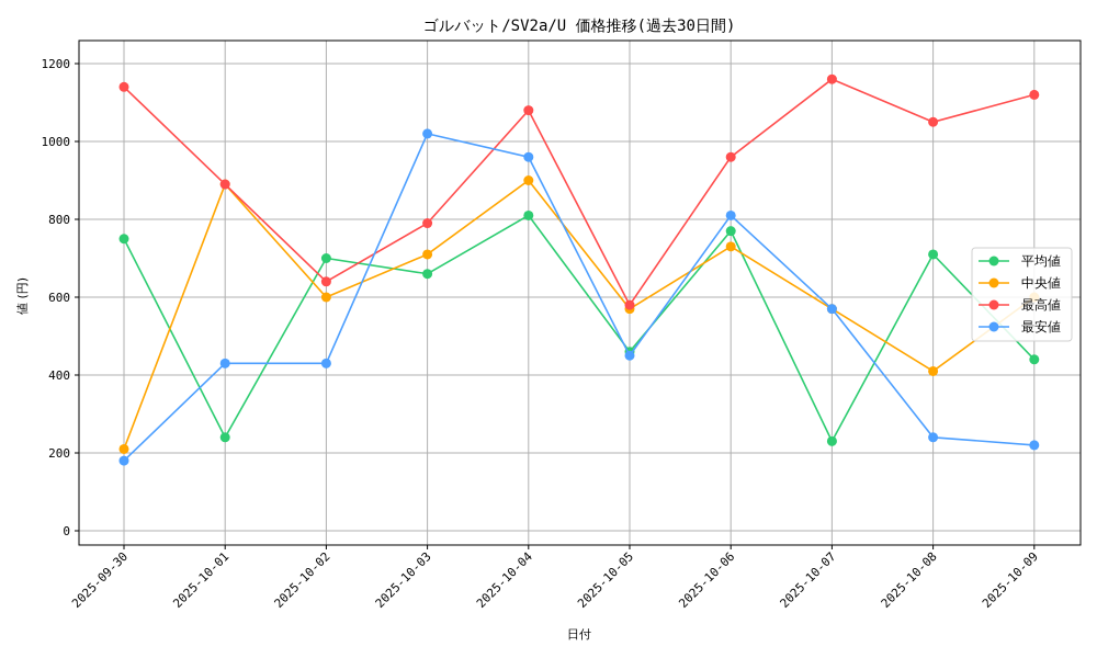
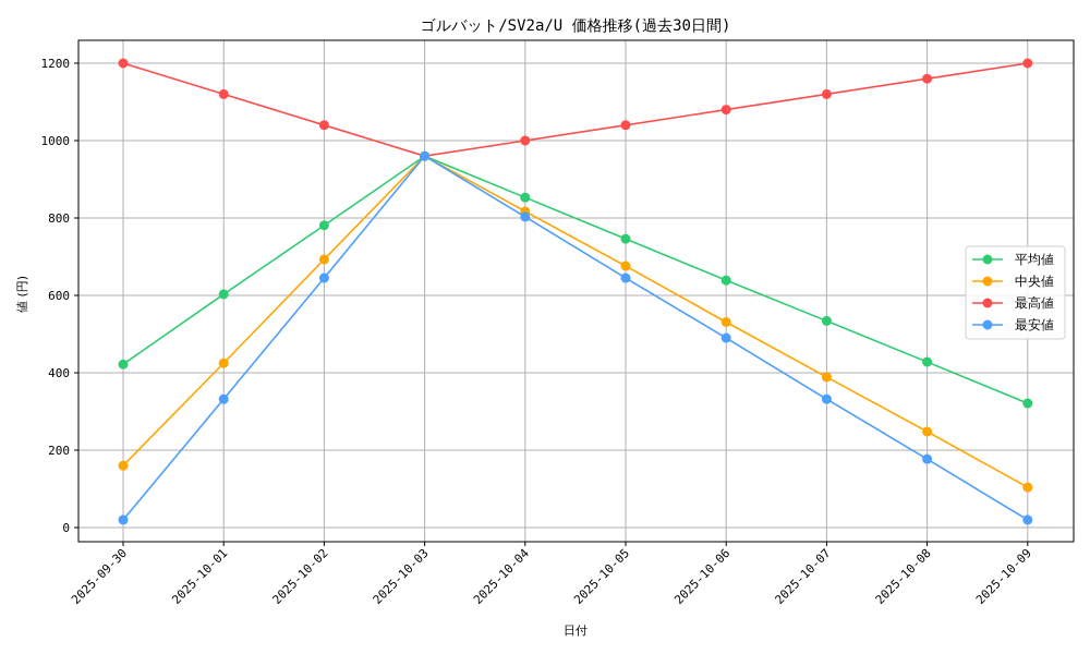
平均値/2025-09-30: 750 -> 420
中央値/2025-09-30: 210 -> 160
最高値/2025-09-30: 1140 -> 1200
最安値/2025-09-30: 180 -> 20
平均値/2025-10-01: 240 -> 600
中央値/2025-10-01: 890 -> 420
最高値/2025-10-01: 890 -> 1120
最安値/2025-10-01: 430 -> 330
平均値/2025-10-02: 700 -> 780
中央値/2025-10-02: 600 -> 690
最高値/2025-10-02: 640 -> 1040
最安値/2025-10-02: 430 -> 640
平均値/2025-10-03: 660 -> 960
中央値/2025-10-03: 710 -> 960
最高値/2025-10-03: 790 -> 960
最安値/2025-10-03: 1020 -> 960
平均値/2025-10-04: 810 -> 850
中央値/2025-10-04: 900 -> 820
最高値/2025-10-04: 1080 -> 1000
最安値/2025-10-04: 960 -> 800
平均値/2025-10-05: 460 -> 750
中央値/2025-10-05: 570 -> 680
最高値/2025-10-05: 580 -> 1040
最安値/2025-10-05: 450 -> 640
平均値/2025-10-06: 770 -> 640
中央値/2025-10-06: 730 -> 530
最高値/2025-10-06: 960 -> 1080
最安値/2025-10-06: 810 -> 490
平均値/2025-10-07: 230 -> 530
中央値/2025-10-07: 570 -> 390
最高値/2025-10-07: 1160 -> 1120
最安値/2025-10-07: 570 -> 330
平均値/2025-10-08: 710 -> 430
中央値/2025-10-08: 410 -> 250
最高値/2025-10-08: 1050 -> 1160
最安値/2025-10-08: 240 -> 180
平均値/2025-10-09: 440 -> 320
中央値/2025-10-09: 600 -> 100
最高値/2025-10-09: 1120 -> 1200
最安値/2025-10-09: 220 -> 20
